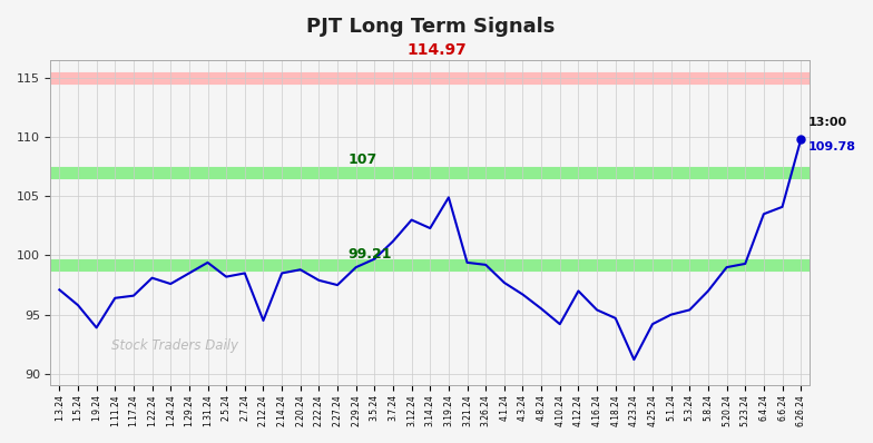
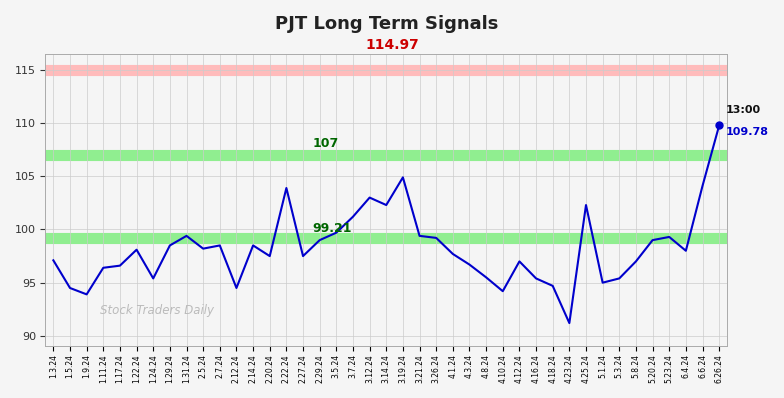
1.5.24: 95.8 -> 94.5
1.24.24: 97.6 -> 95.4
2.20.24: 98.8 -> 97.5
2.22.24: 97.9 -> 103.9
4.25.24: 94.2 -> 102.3
6.4.24: 103.5 -> 98.0
